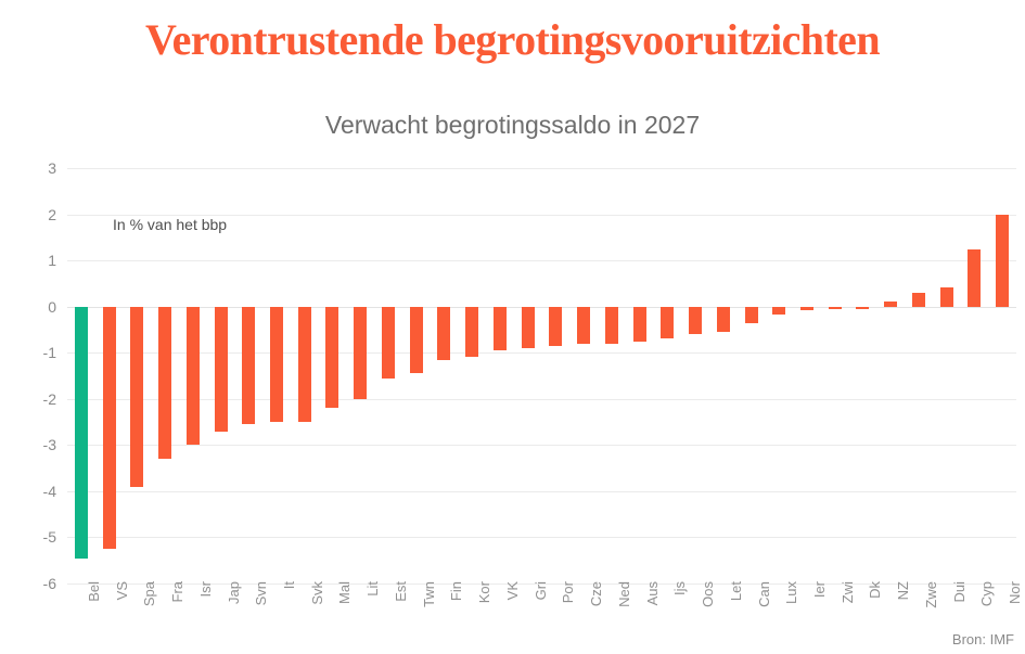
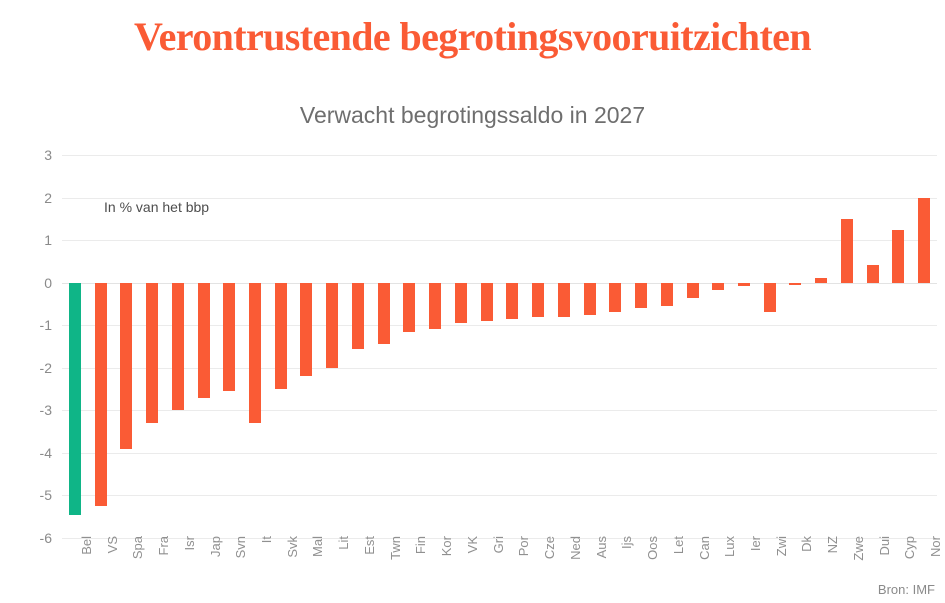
It: -2.5 -> -3.3
Zwi: -0.1 -> -0.7
Zwe: 0.3 -> 1.5
